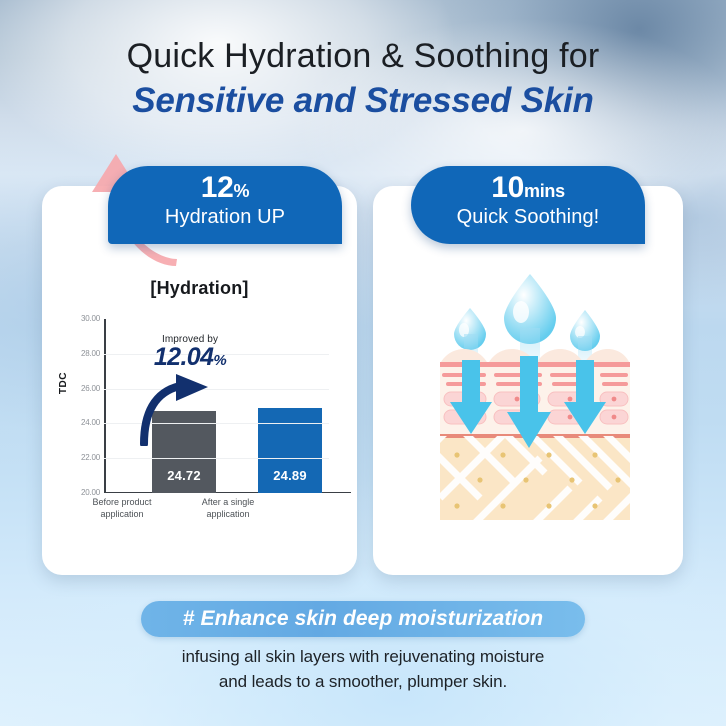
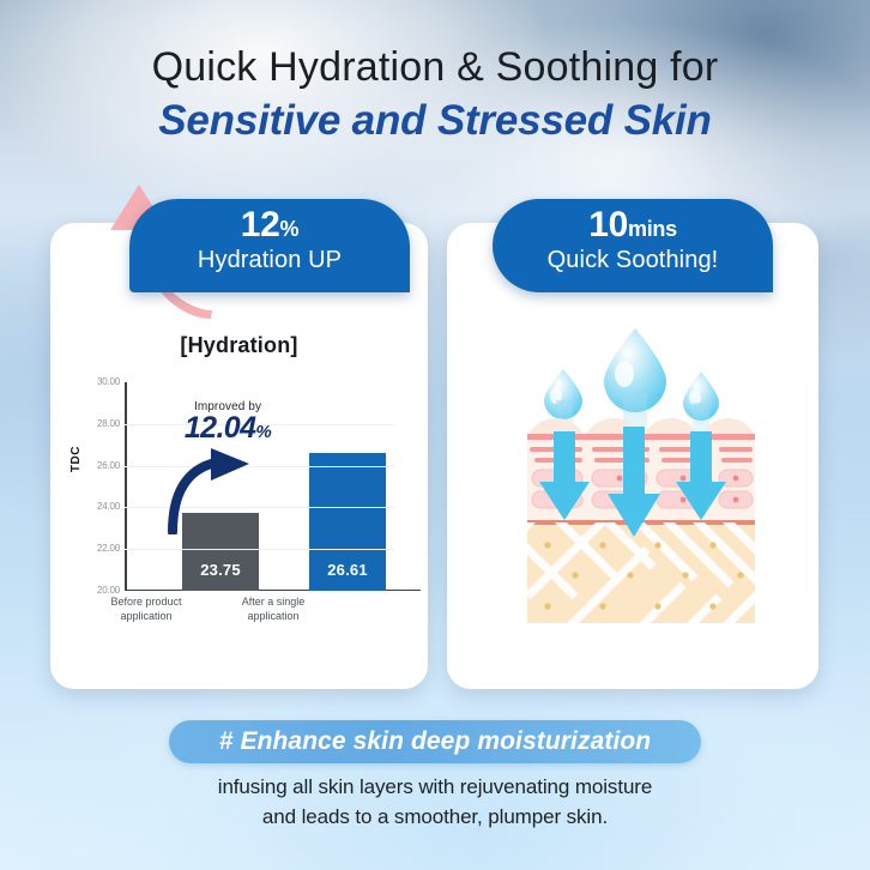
Before product application: 24.72 -> 23.75
After a single application: 24.89 -> 26.61
